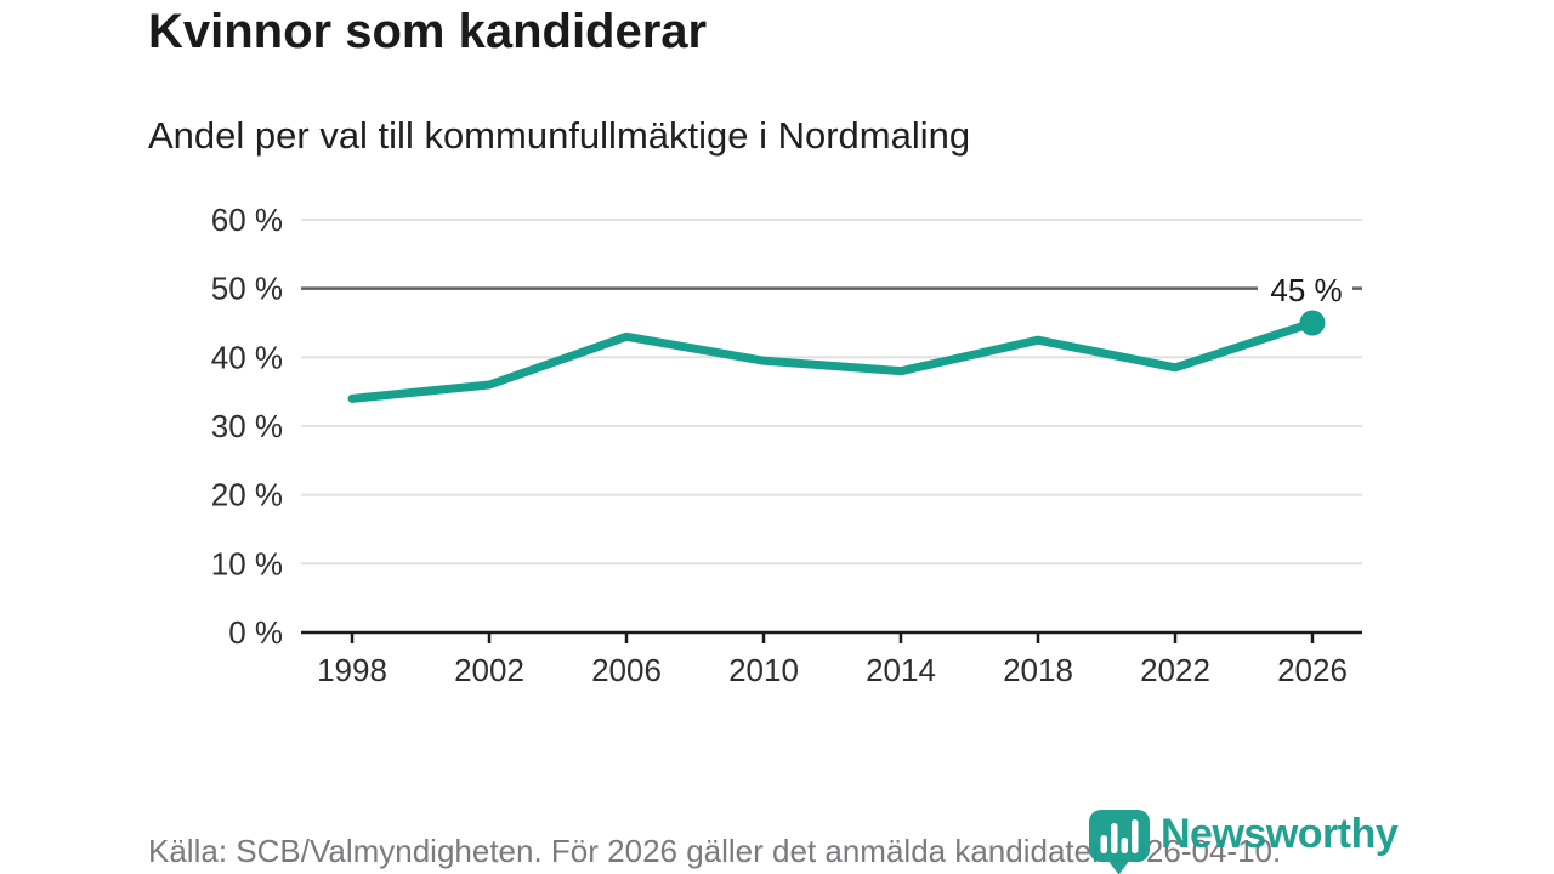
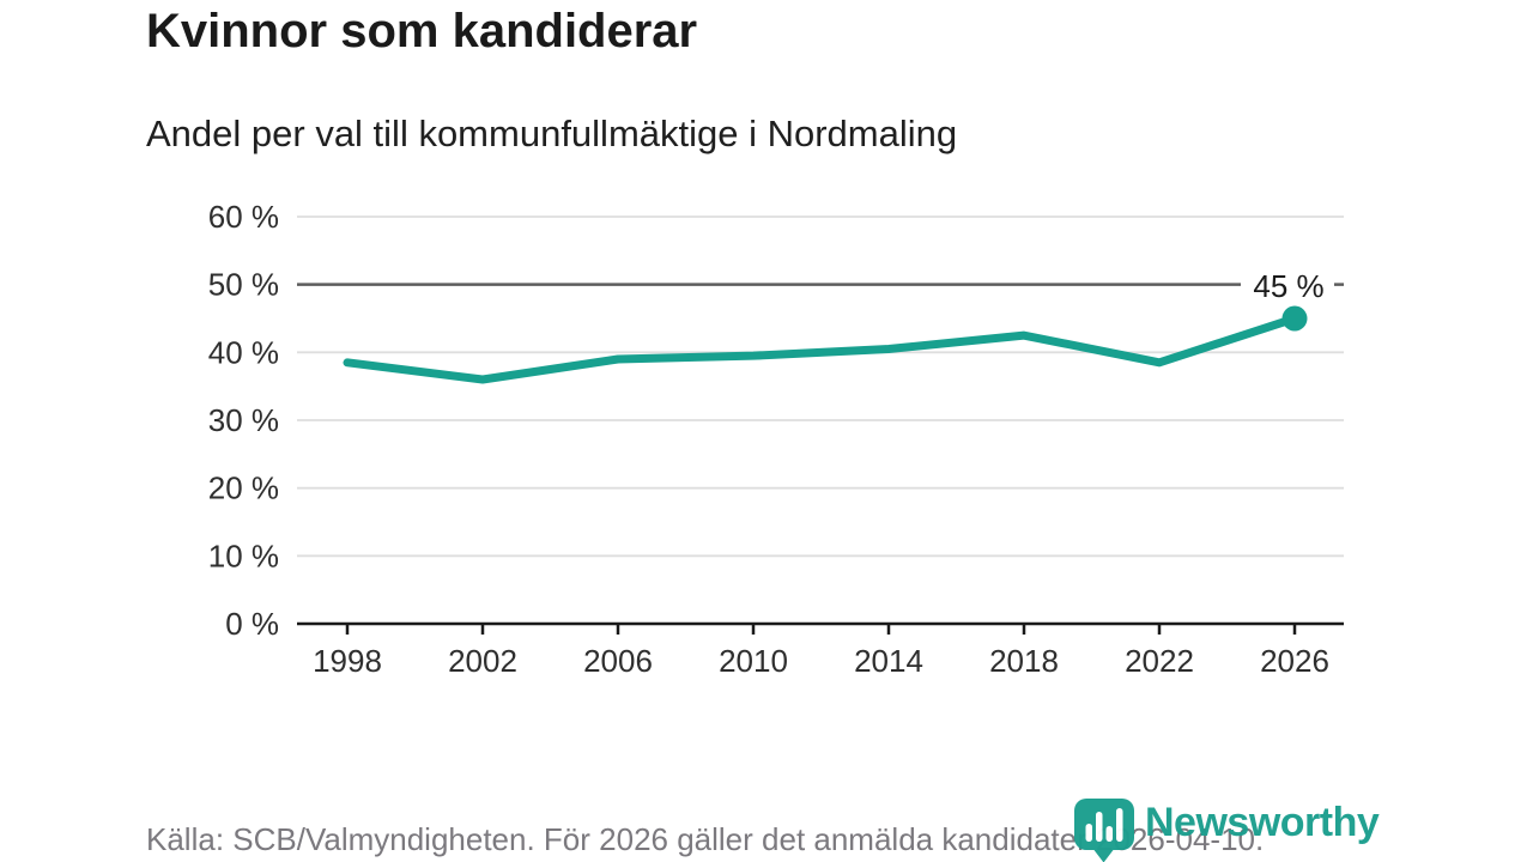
1998: 34% -> 38%
2006: 43% -> 39%
2014: 38% -> 40%
